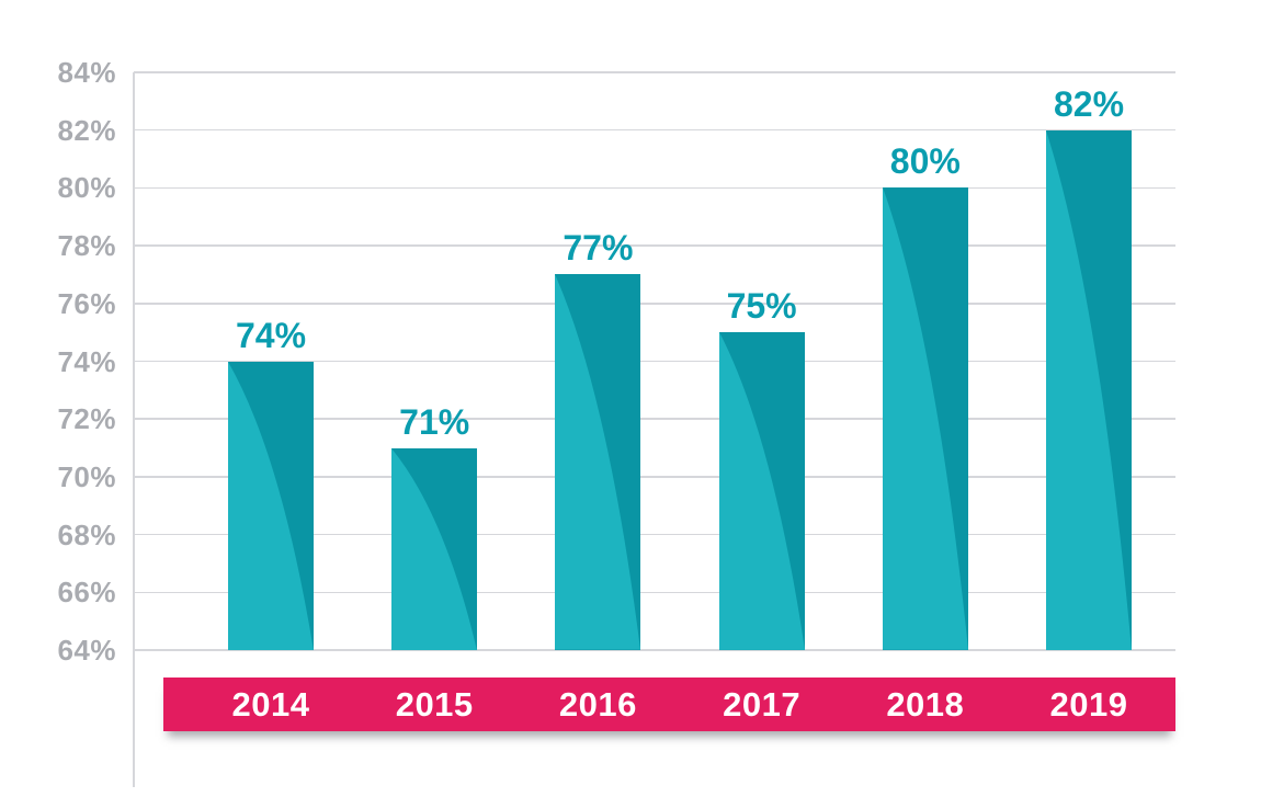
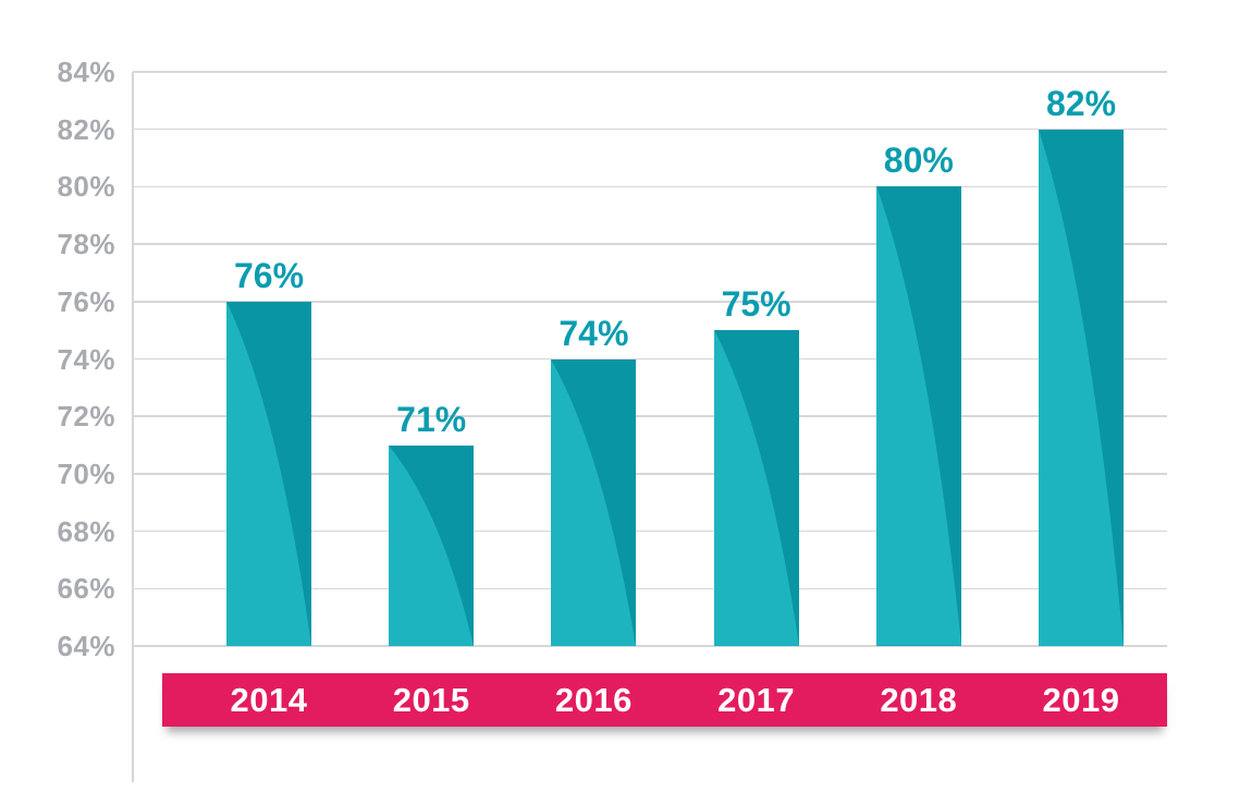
2014: 74% -> 76%
2016: 77% -> 74%
